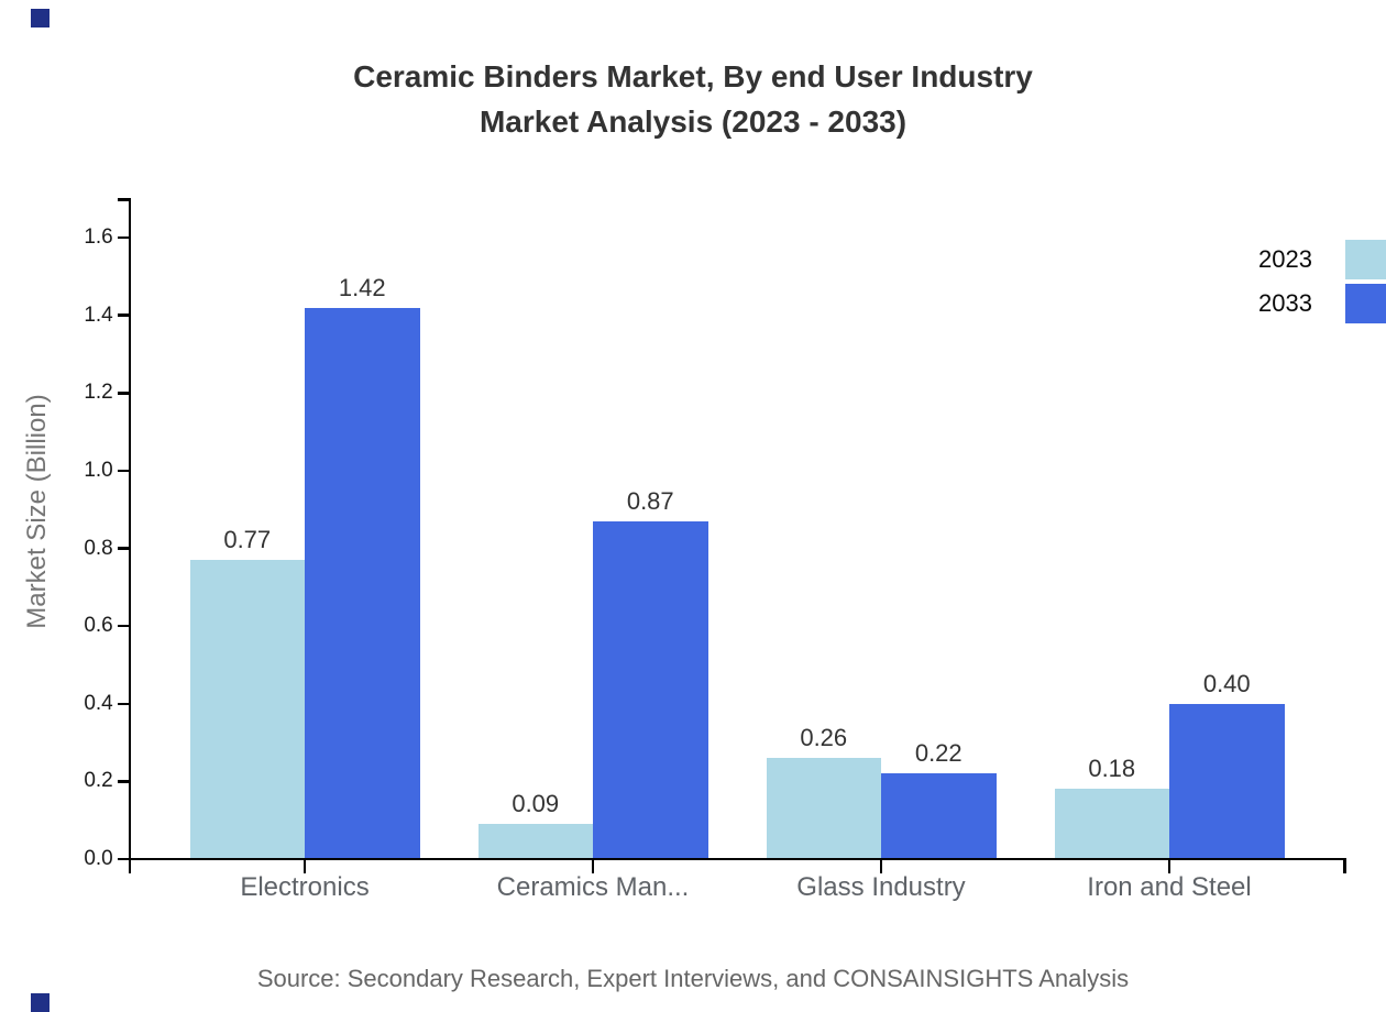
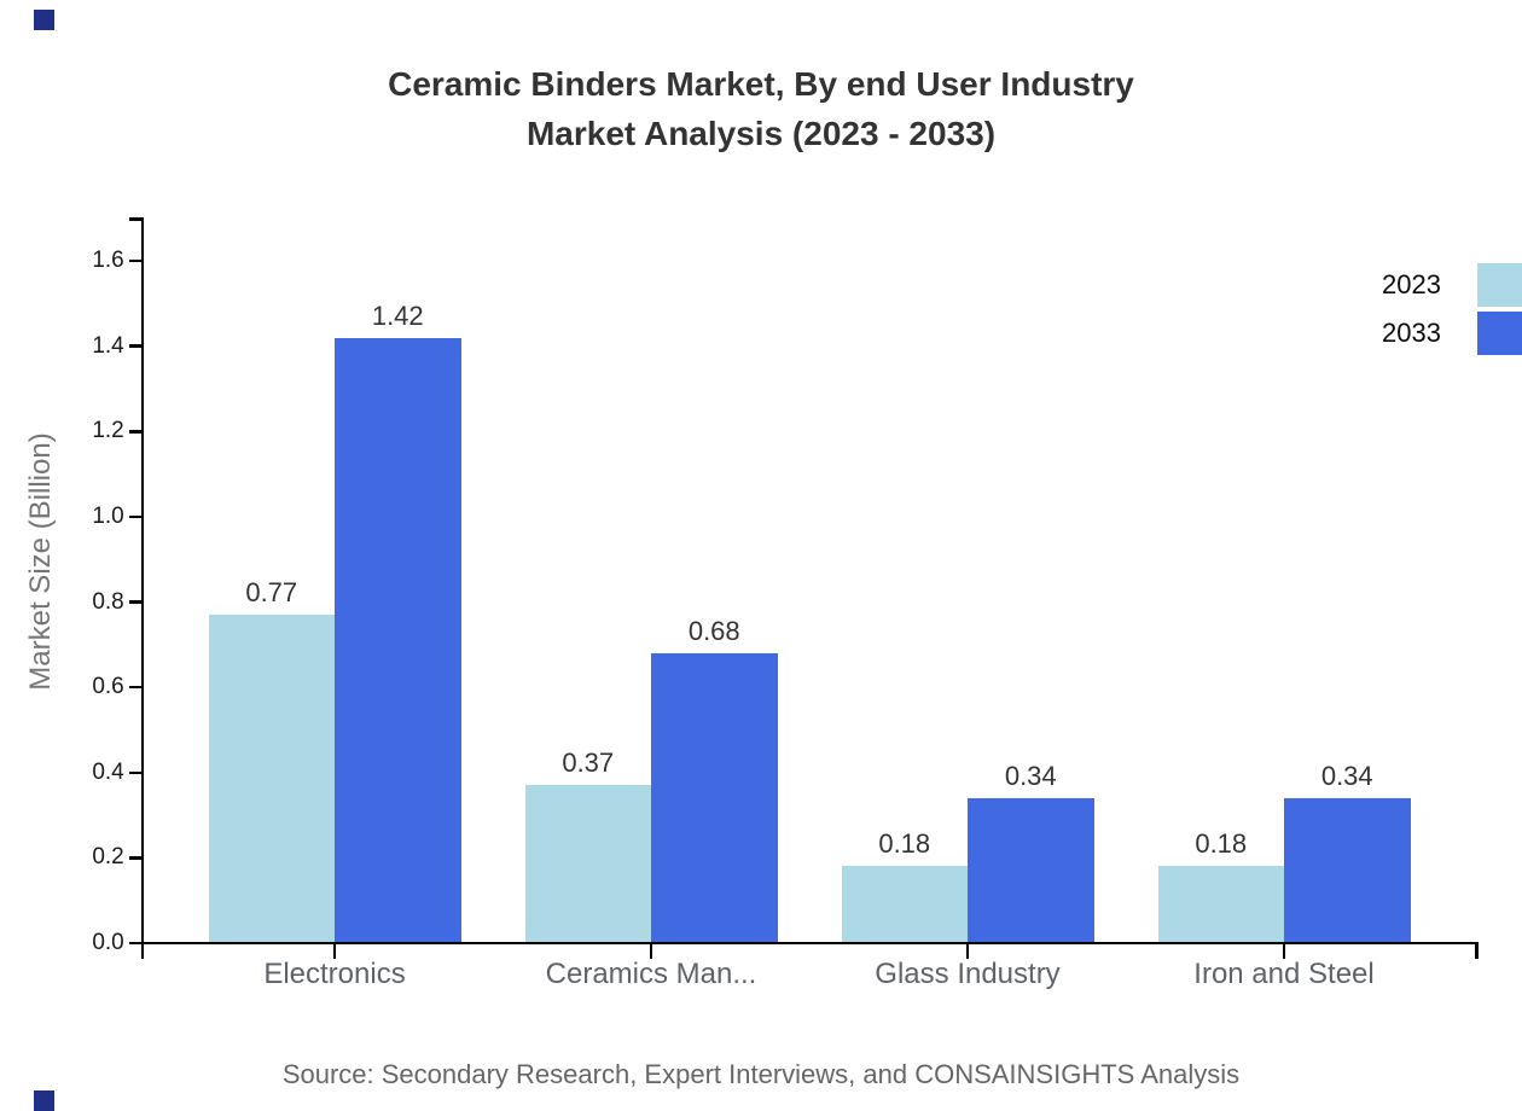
2023/Ceramics Man...: 0.09 -> 0.37
2033/Ceramics Man...: 0.87 -> 0.68
2023/Glass Industry: 0.26 -> 0.18
2033/Glass Industry: 0.22 -> 0.34
2033/Iron and Steel: 0.40 -> 0.34
